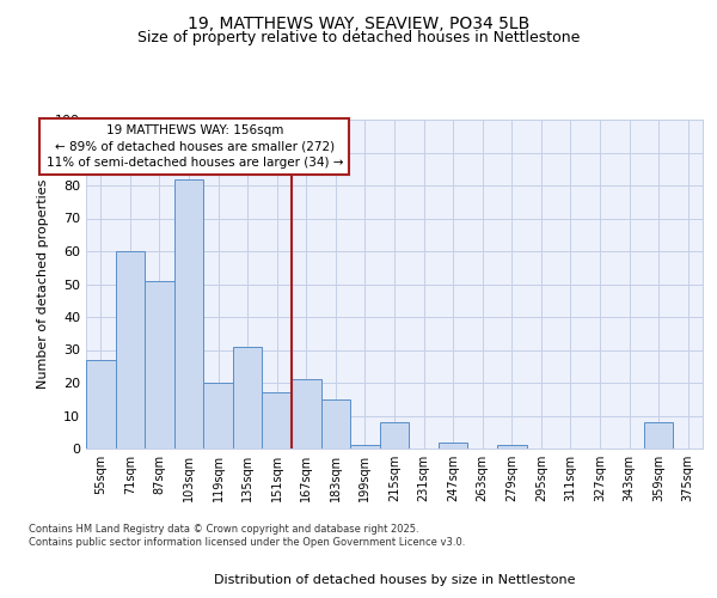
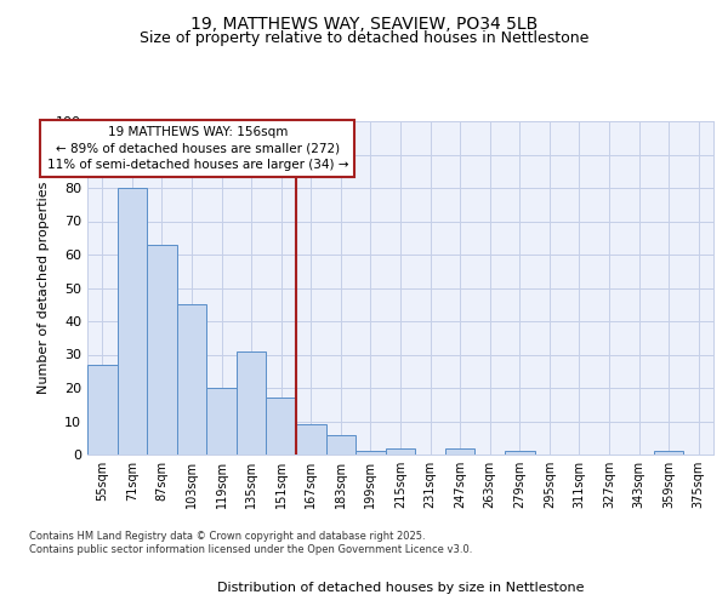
71sqm: 60 -> 80
87sqm: 51 -> 63
103sqm: 82 -> 45
167sqm: 21 -> 9
183sqm: 15 -> 6
215sqm: 8 -> 2
359sqm: 8 -> 1
